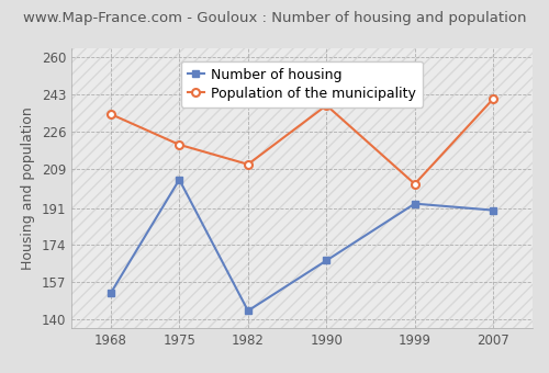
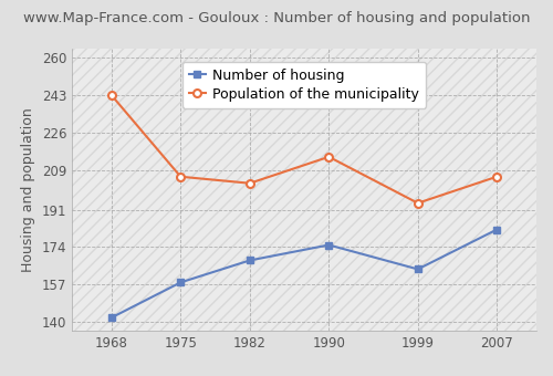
Number of housing/1968: 152 -> 142
Population of the municipality/1968: 234 -> 243
Number of housing/1975: 204 -> 158
Population of the municipality/1975: 220 -> 206
Number of housing/1982: 144 -> 168
Population of the municipality/1982: 211 -> 203
Number of housing/1990: 167 -> 175
Population of the municipality/1990: 238 -> 215
Number of housing/1999: 193 -> 164
Population of the municipality/1999: 202 -> 194
Number of housing/2007: 190 -> 182
Population of the municipality/2007: 241 -> 206
